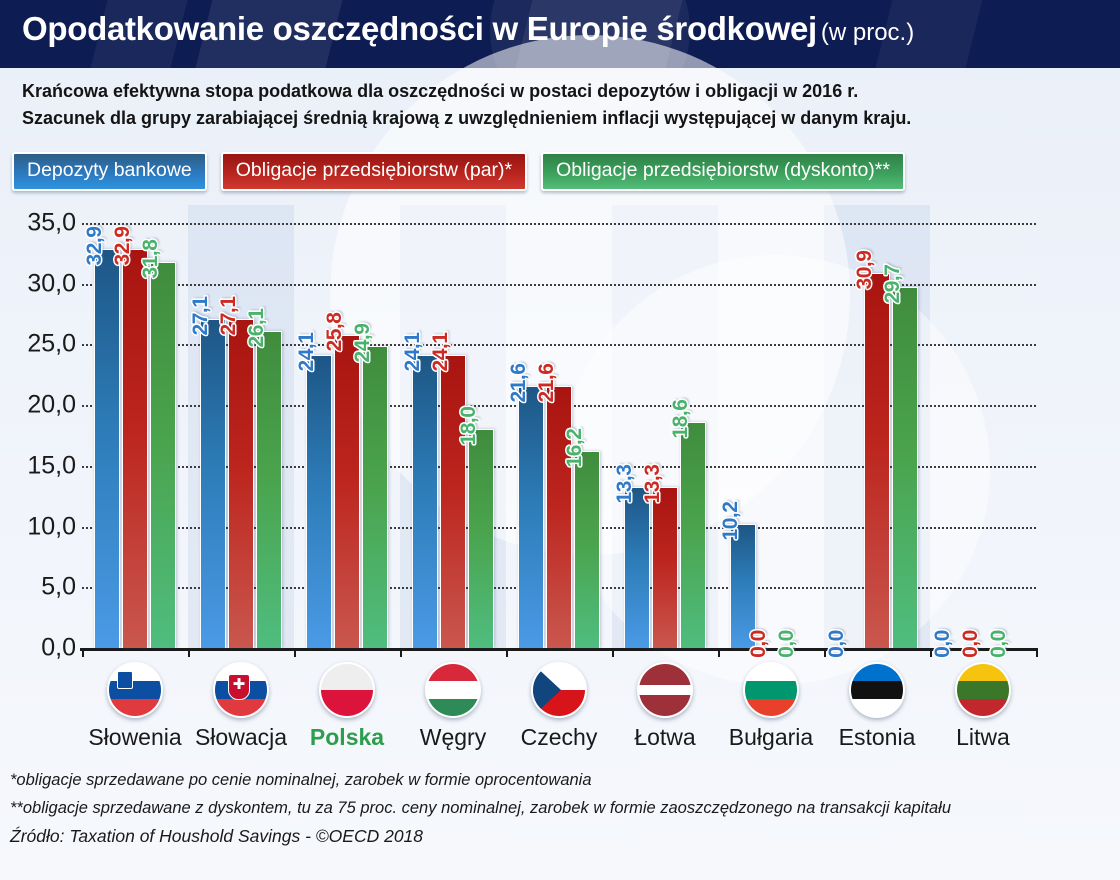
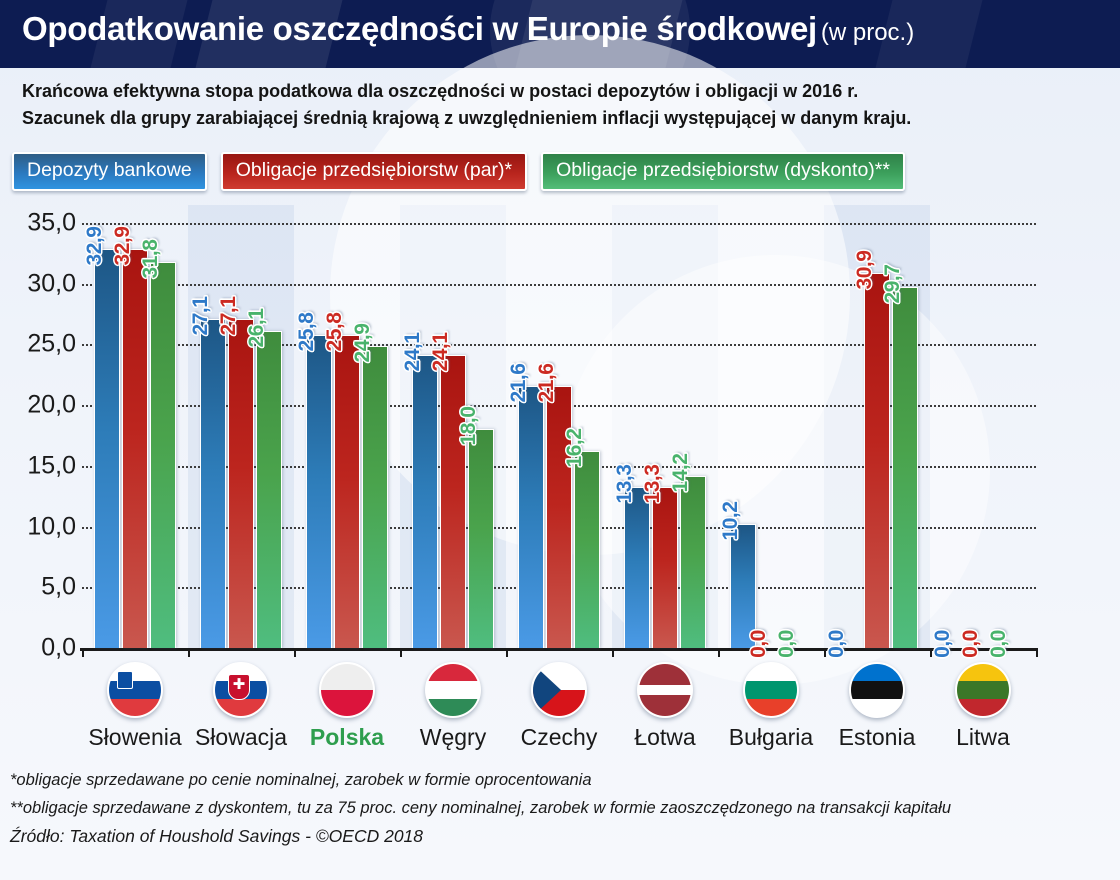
Depozyty bankowe/Polska: 24,1 -> 25,8
Obligacje przedsiębiorstw (dyskonto)**/Łotwa: 18,6 -> 14,2
